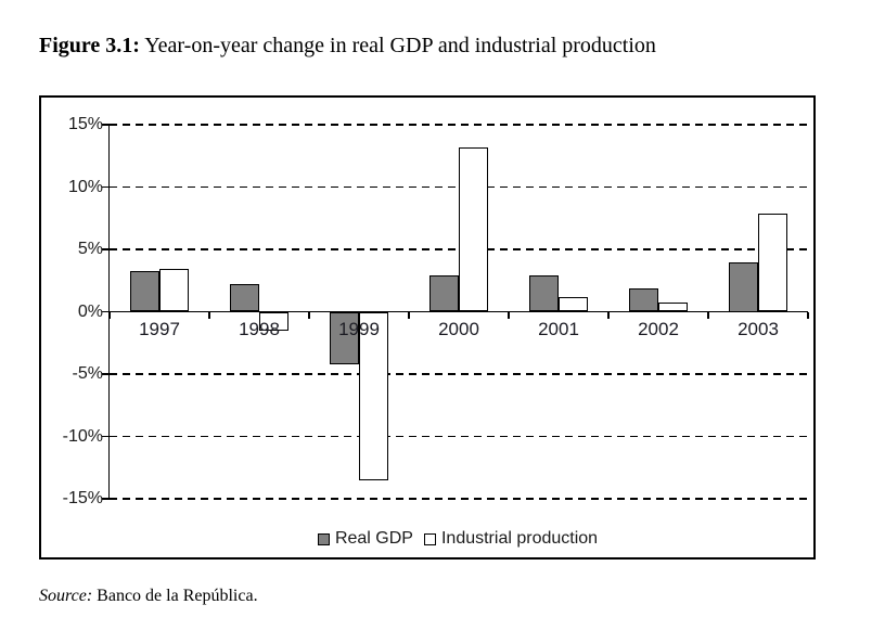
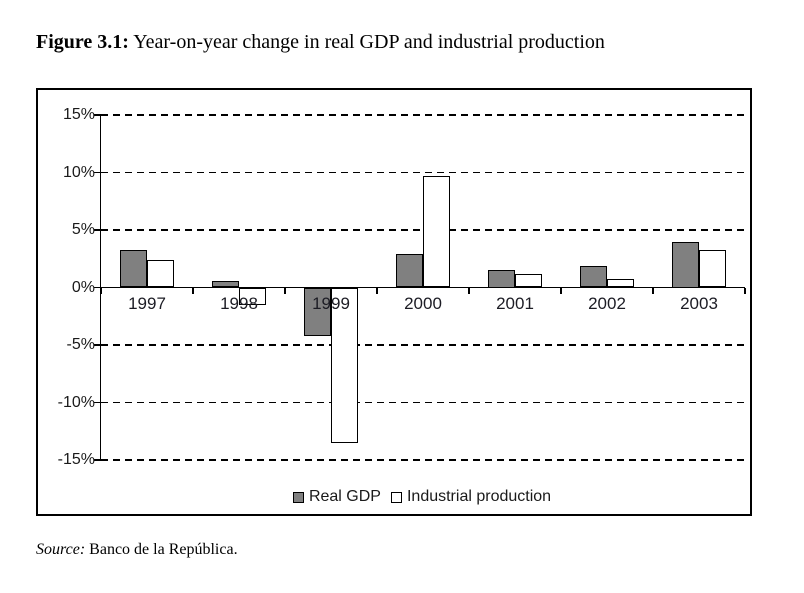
Industrial production/1997: 3.4% -> 2.4%
Real GDP/1998: 2.2% -> 0.6%
Industrial production/2000: 13.2% -> 9.7%
Real GDP/2001: 2.9% -> 1.5%
Industrial production/2003: 7.9% -> 3.3%
